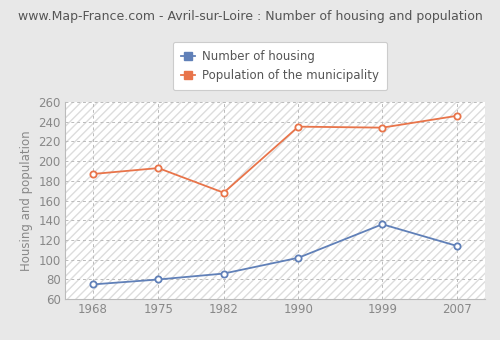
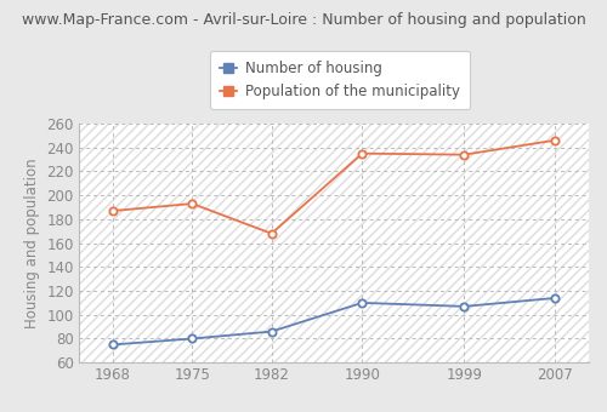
Number of housing/1990: 102 -> 110
Number of housing/1999: 136 -> 107
